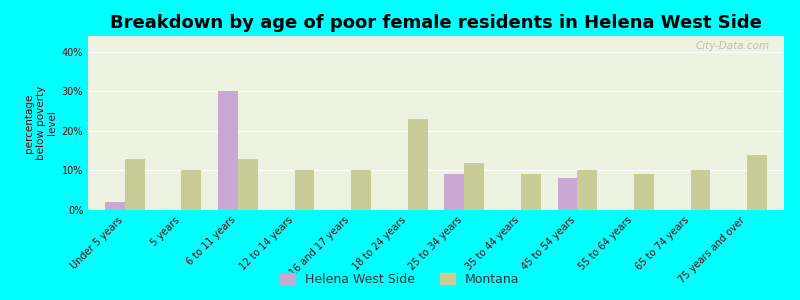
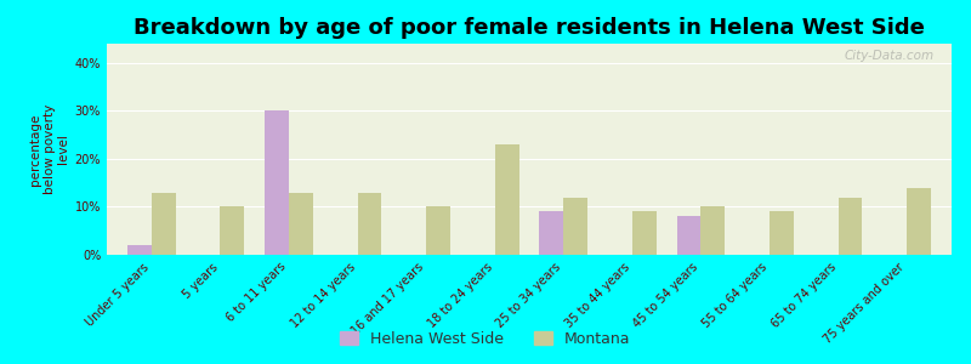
Montana/12 to 14 years: 10% -> 13%
Montana/65 to 74 years: 10% -> 12%
